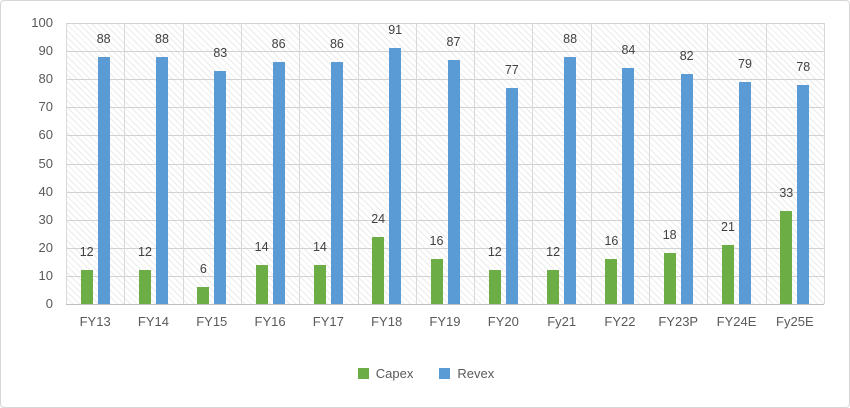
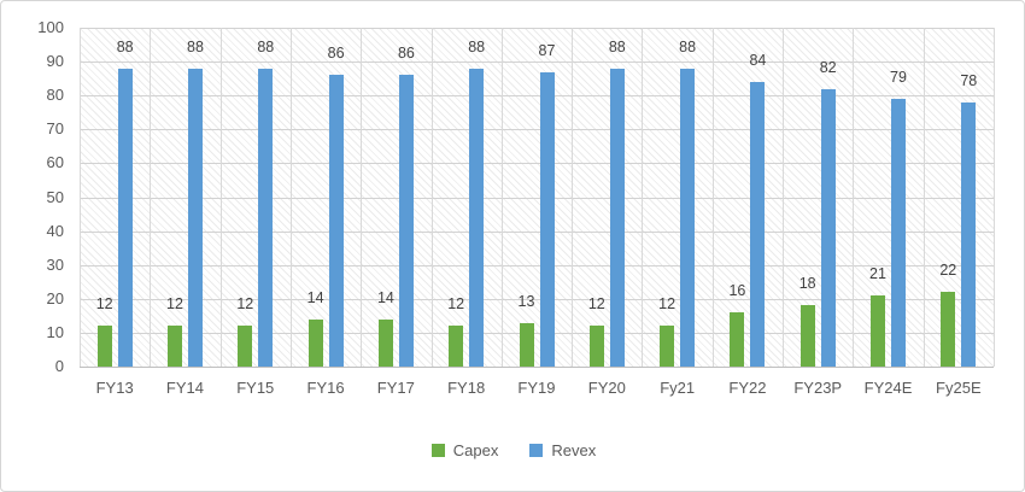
Capex/FY15: 6 -> 12
Revex/FY15: 83 -> 88
Capex/FY18: 24 -> 12
Revex/FY18: 91 -> 88
Capex/FY19: 16 -> 13
Revex/FY20: 77 -> 88
Capex/Fy25E: 33 -> 22
